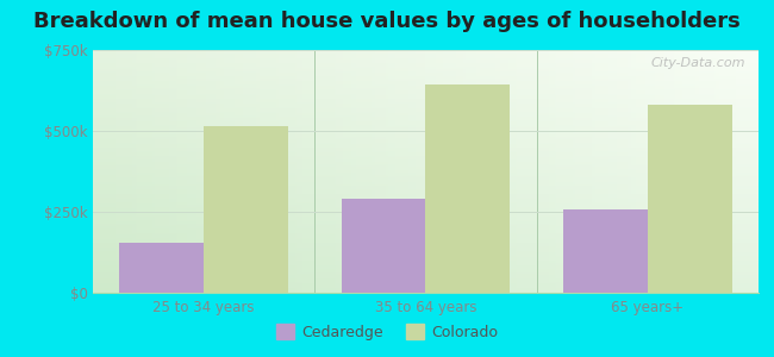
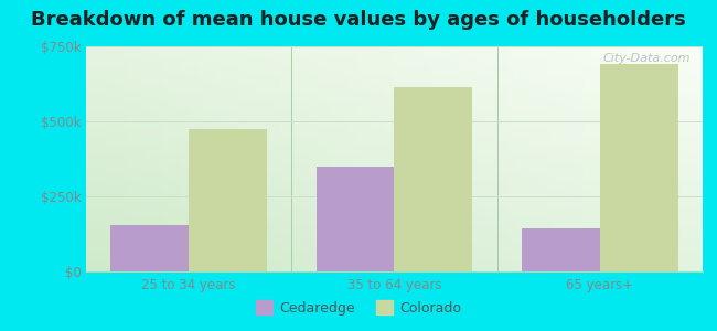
Colorado/25 to 34 years: $515k -> $475k
Cedaredge/35 to 64 years: $290k -> $350k
Colorado/35 to 64 years: $645k -> $615k
Cedaredge/65 years+: $258k -> $145k
Colorado/65 years+: $580k -> $690k
